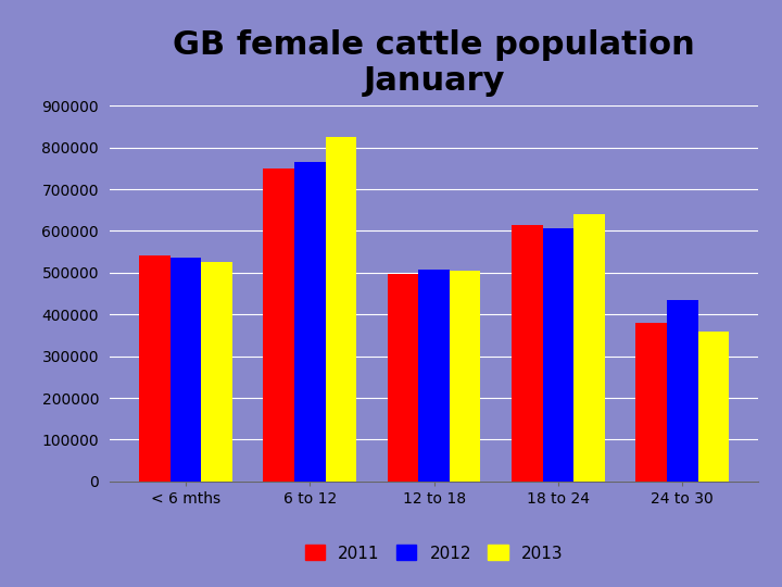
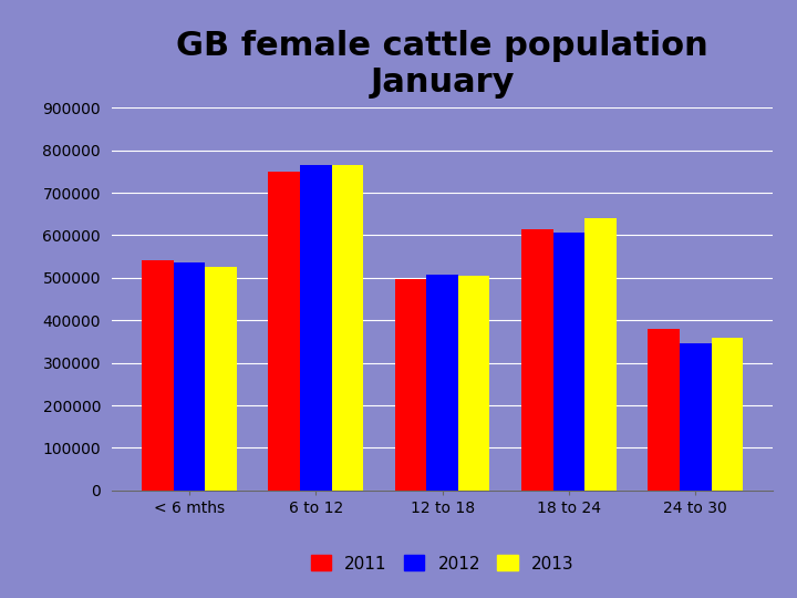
2013/6 to 12: 825000 -> 765000
2012/24 to 30: 435000 -> 345000
